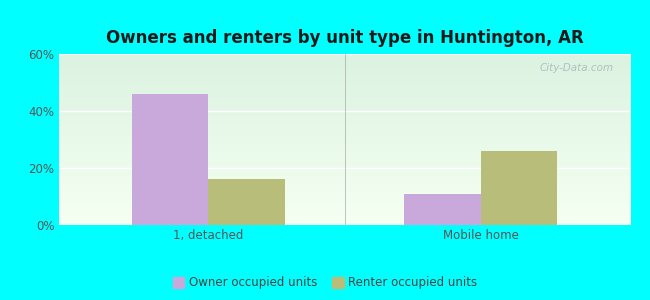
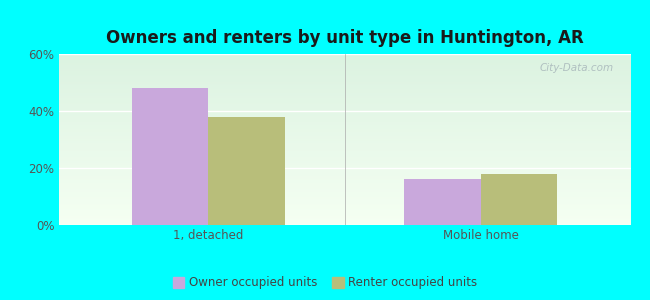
Owner occupied units/1, detached: 46% -> 48%
Renter occupied units/1, detached: 16% -> 38%
Owner occupied units/Mobile home: 11% -> 16%
Renter occupied units/Mobile home: 26% -> 18%
